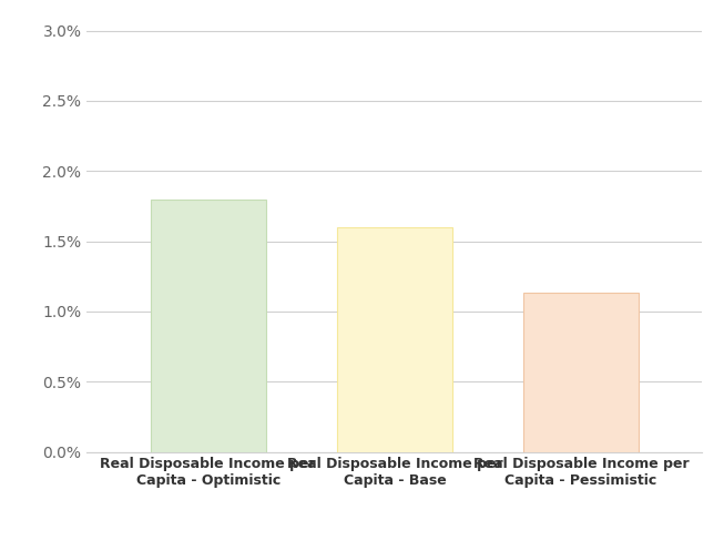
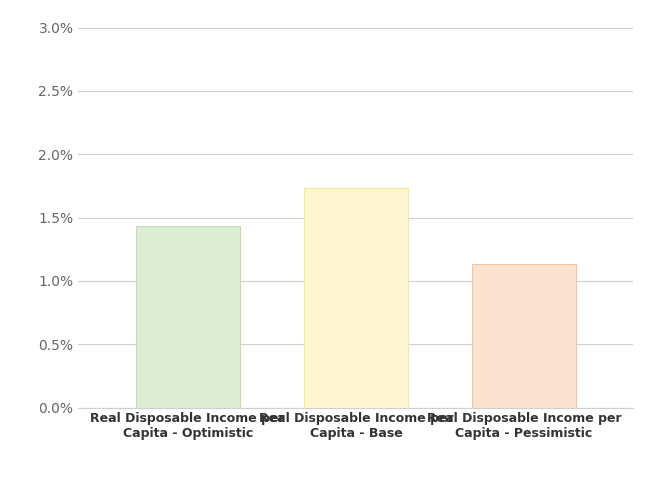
Real Disposable Income per Capita - Optimistic: 1.80% -> 1.43%
Real Disposable Income per Capita - Base: 1.60% -> 1.73%
